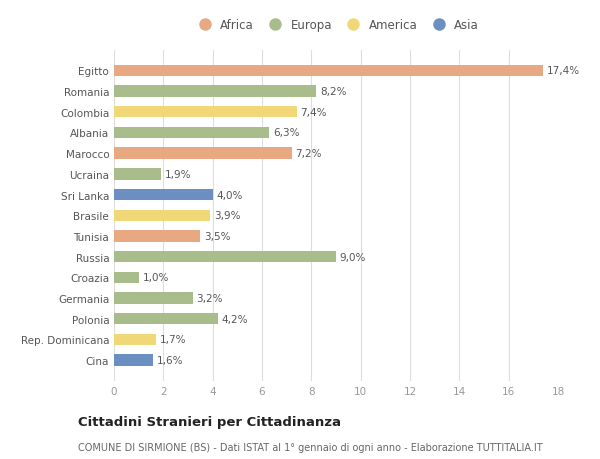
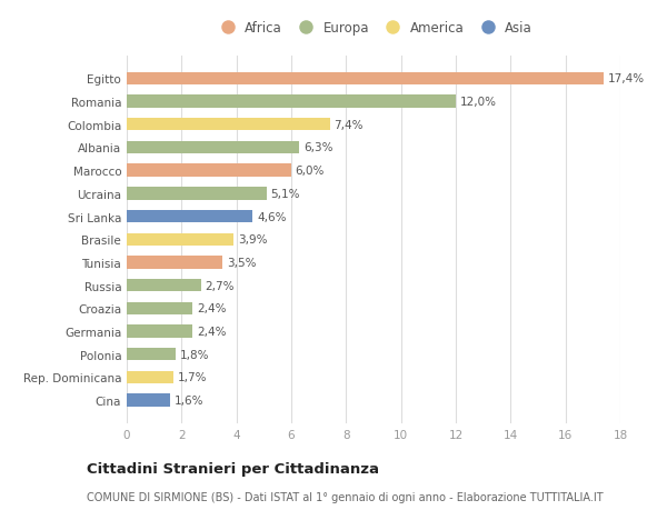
Romania: 8,2% -> 12,0%
Marocco: 7,2% -> 6,0%
Ucraina: 1,9% -> 5,1%
Sri Lanka: 4,0% -> 4,6%
Russia: 9,0% -> 2,7%
Croazia: 1,0% -> 2,4%
Germania: 3,2% -> 2,4%
Polonia: 4,2% -> 1,8%
